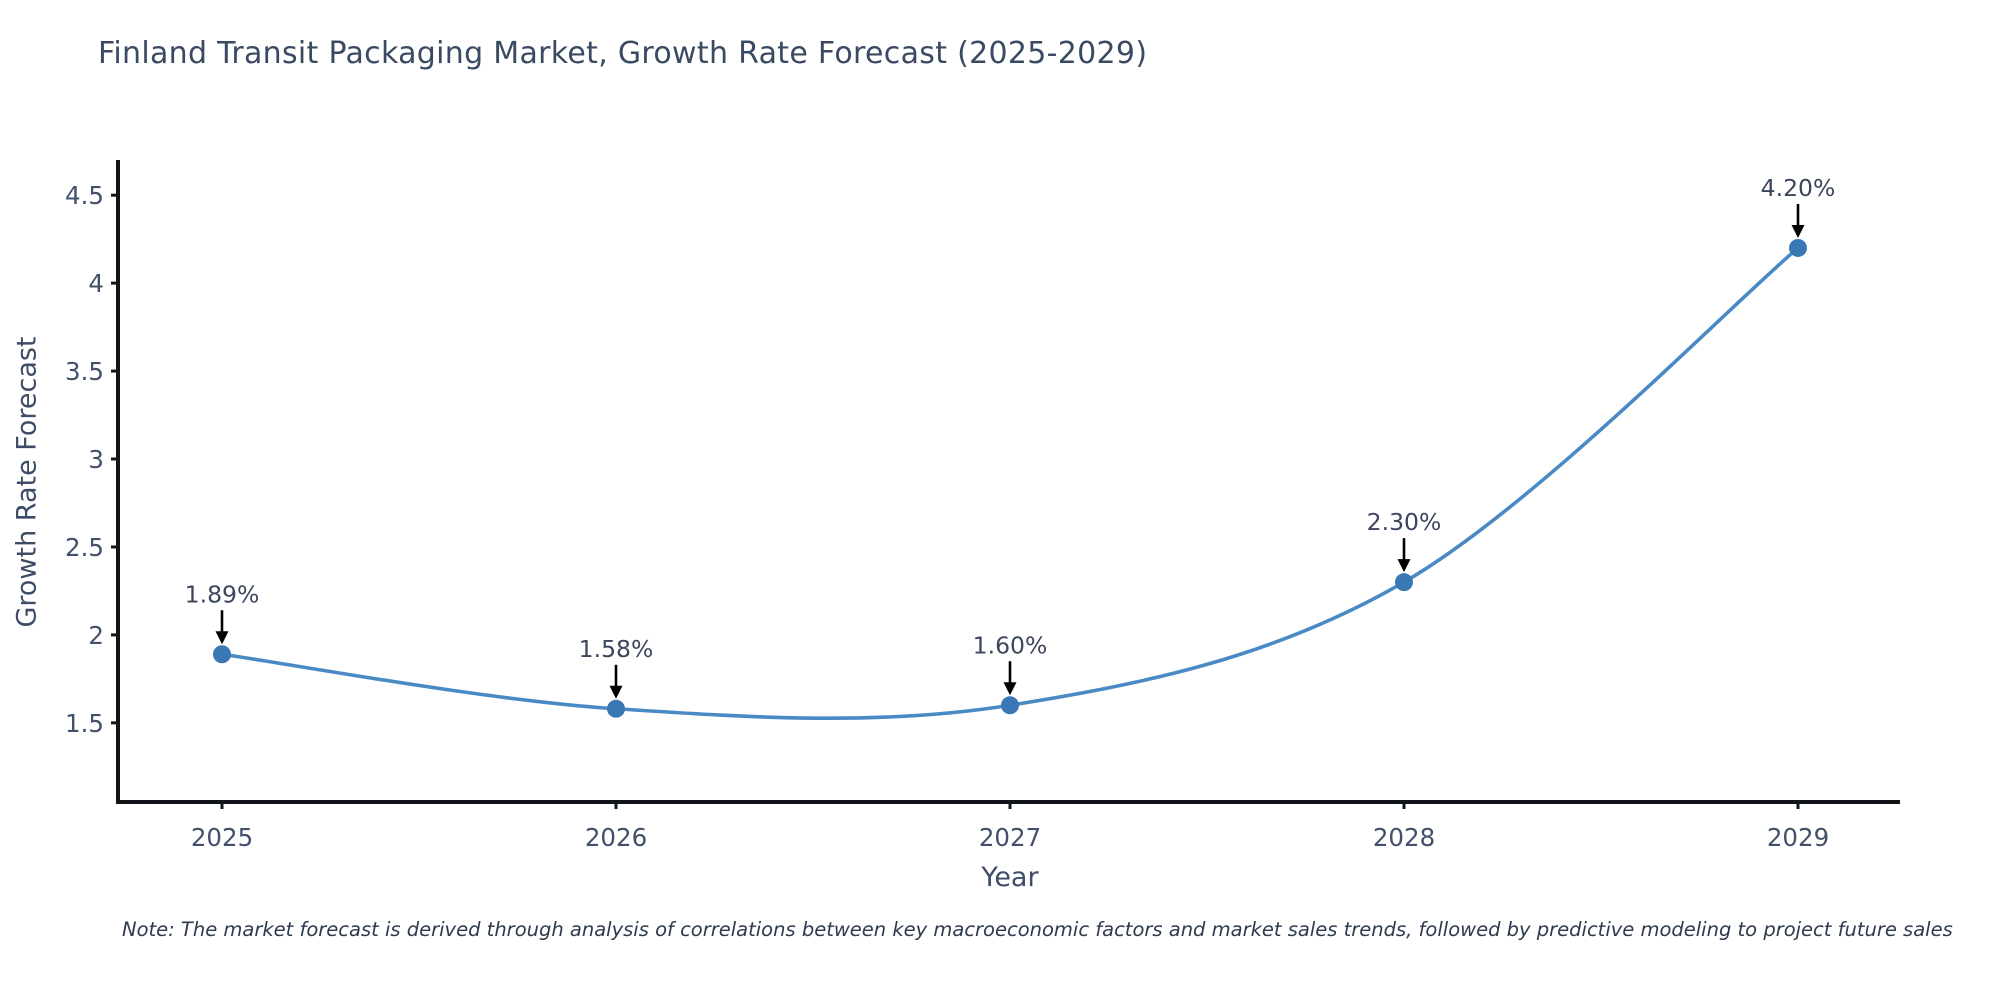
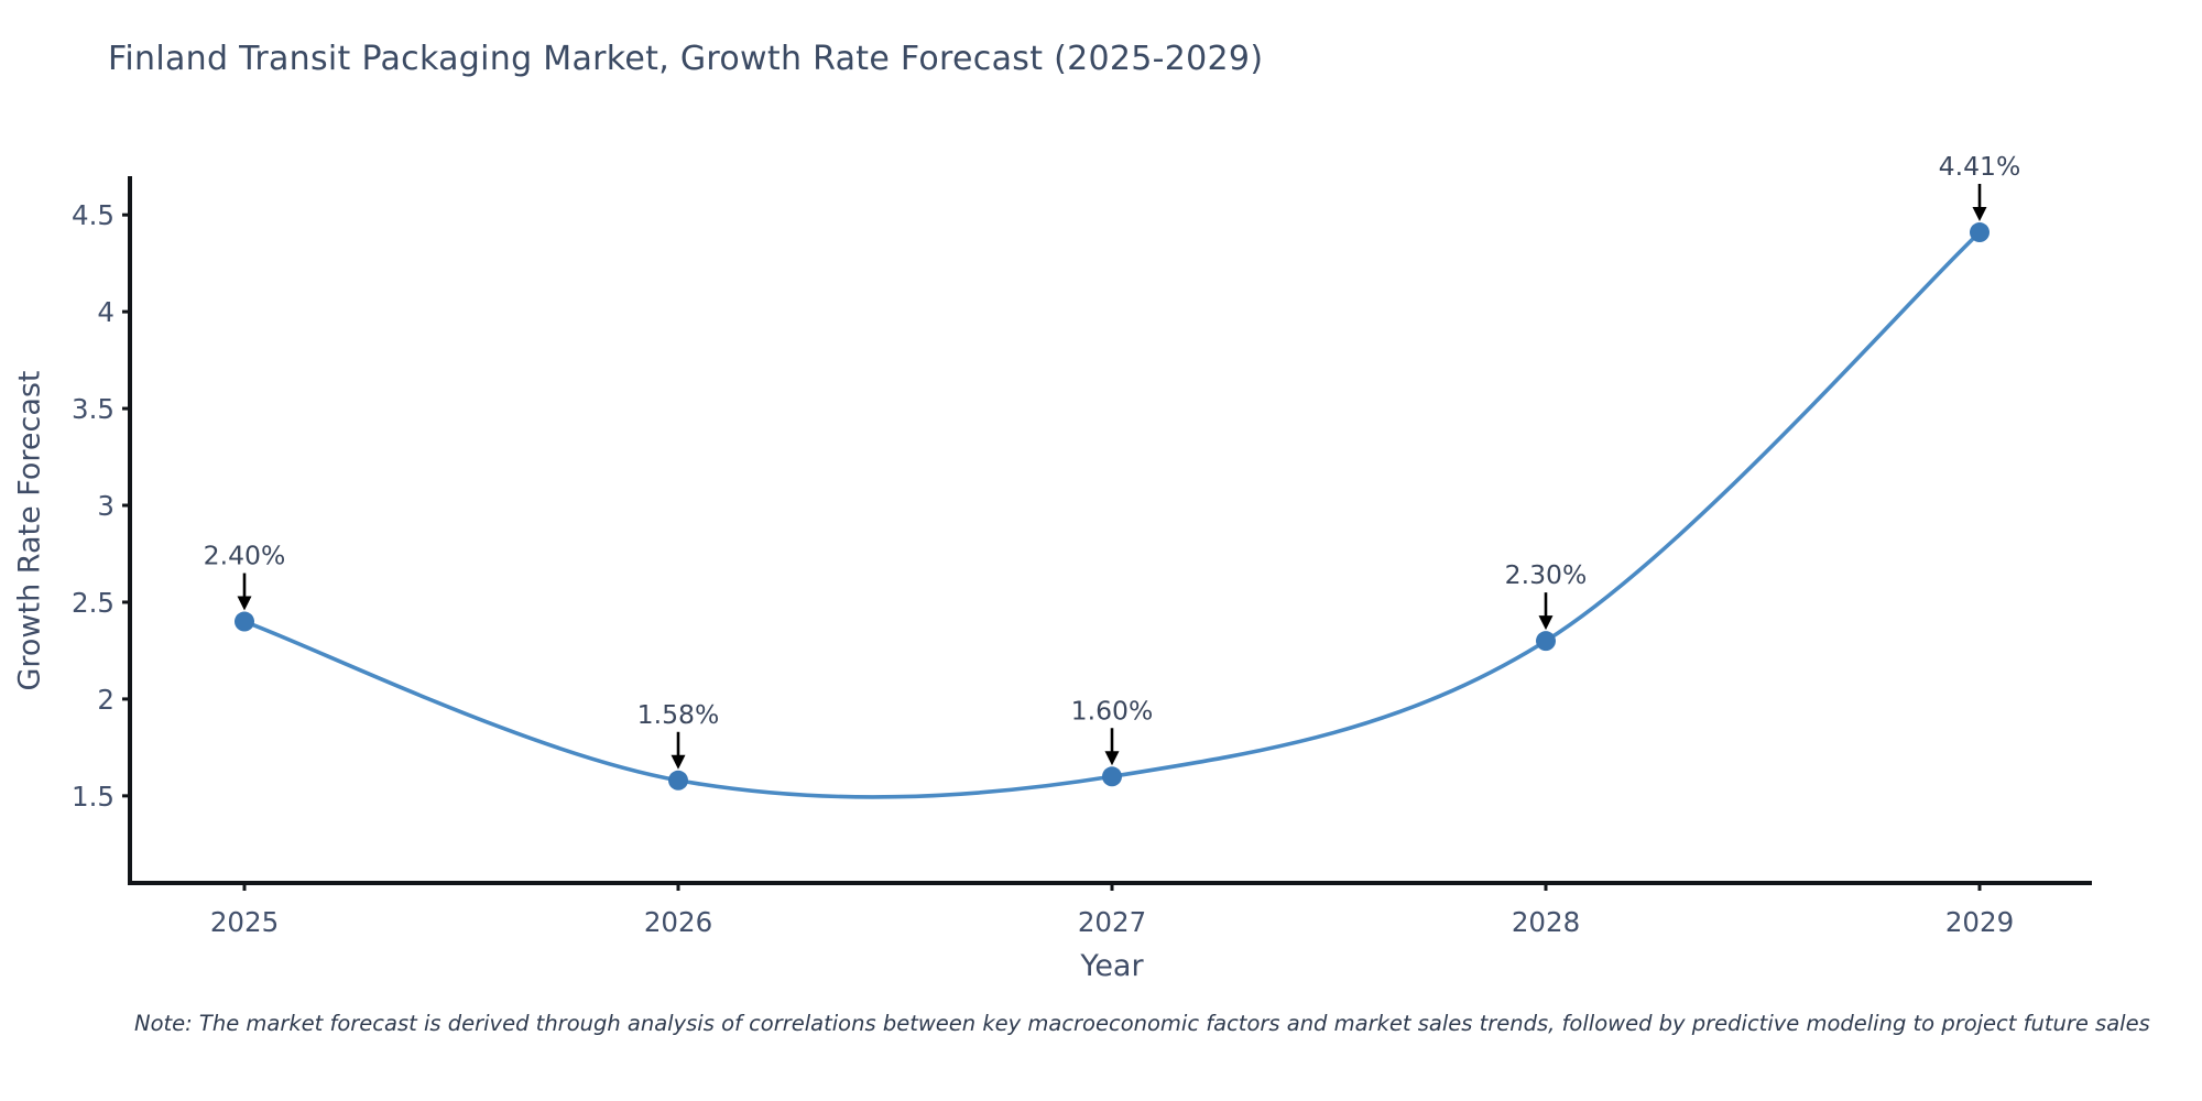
2025: 1.89% -> 2.40%
2029: 4.20% -> 4.41%
